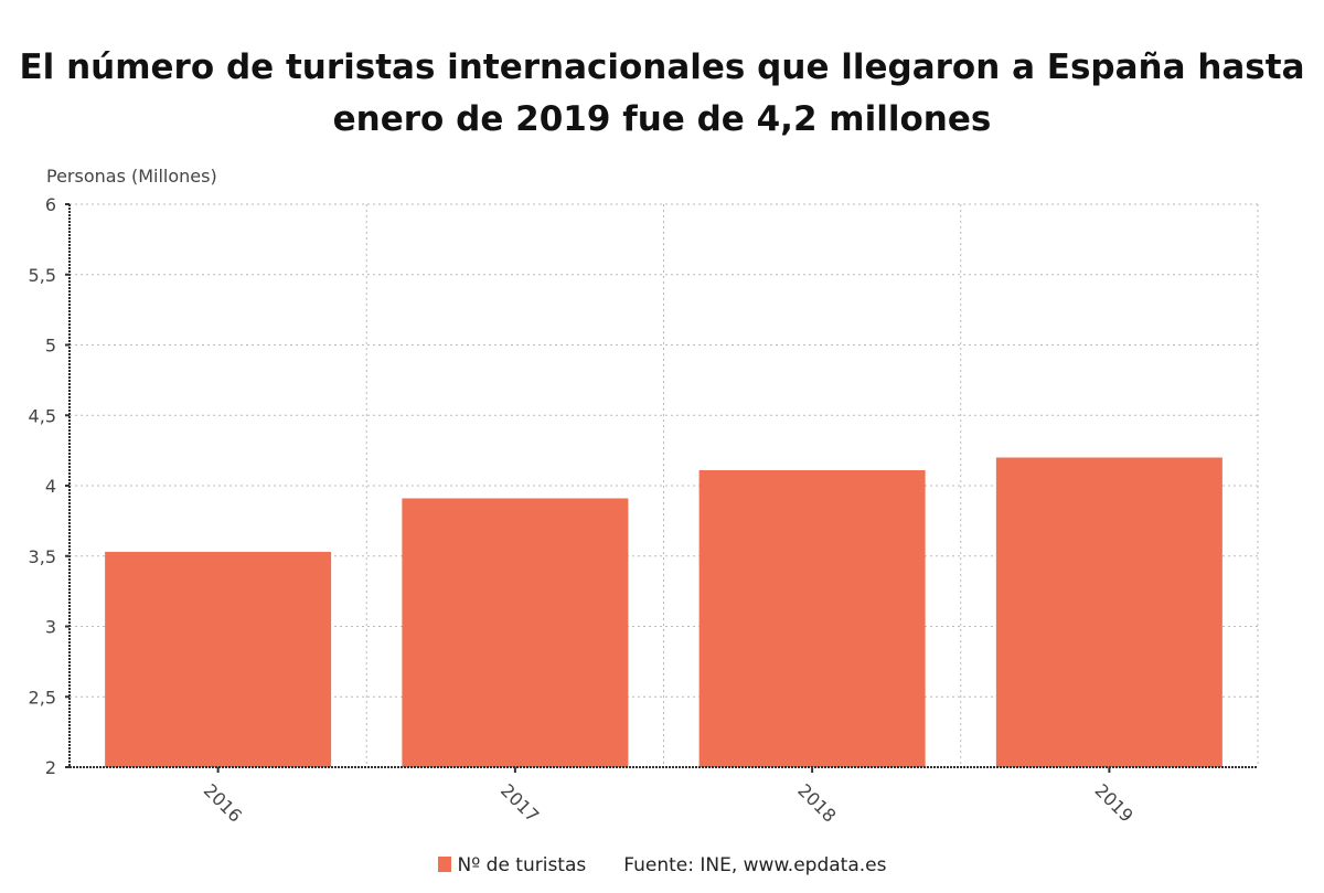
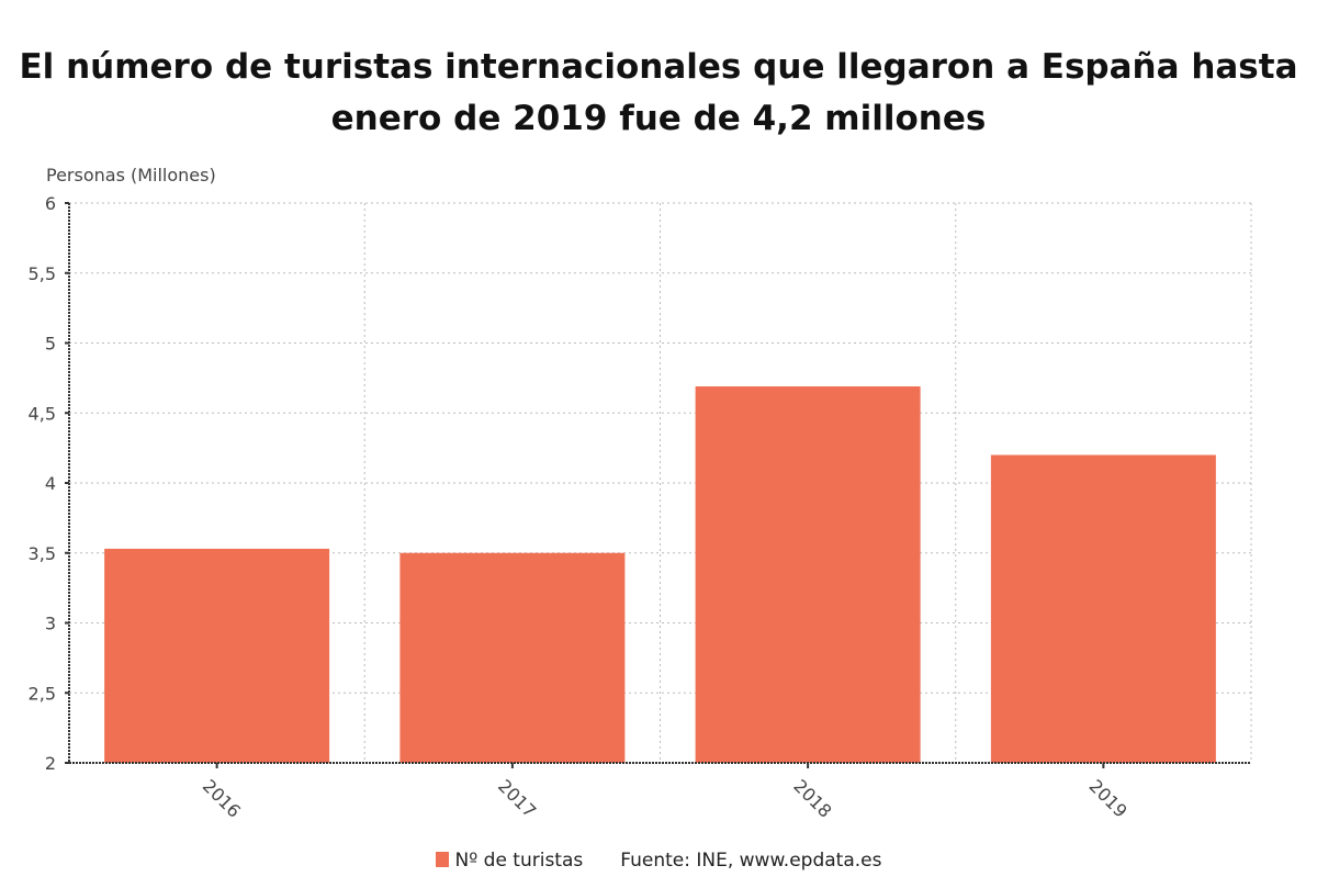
2017: 3.91 -> 3.50
2018: 4.11 -> 4.69
